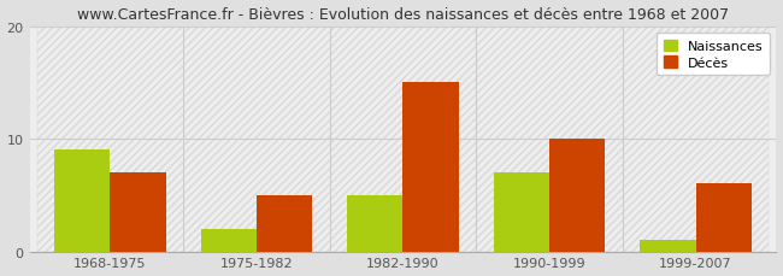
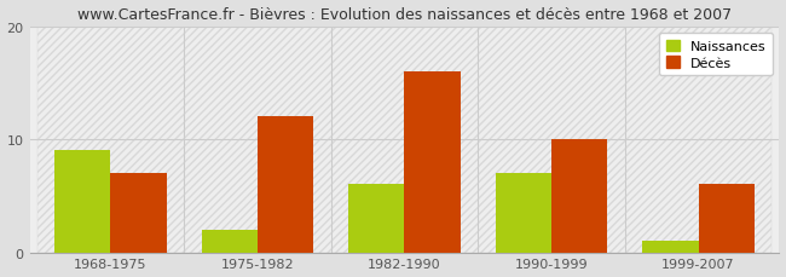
Décès/1975-1982: 5 -> 12
Naissances/1982-1990: 5 -> 6
Décès/1982-1990: 15 -> 16
